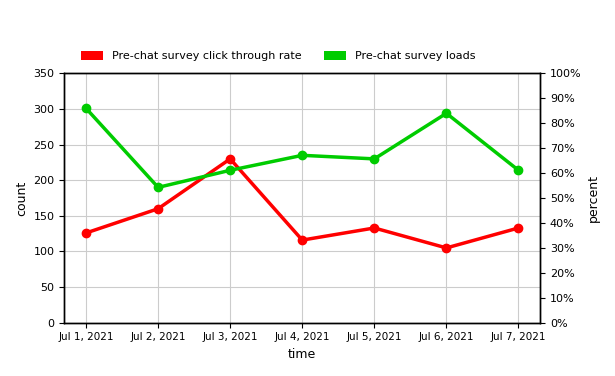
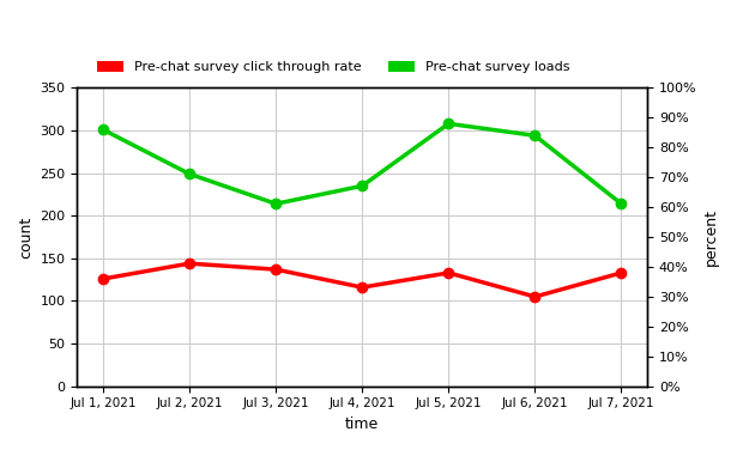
Pre-chat survey click through rate/Jul 2, 2021: 160 -> 144
Pre-chat survey loads/Jul 2, 2021: 190 -> 249
Pre-chat survey click through rate/Jul 3, 2021: 230 -> 137
Pre-chat survey loads/Jul 5, 2021: 230 -> 308
